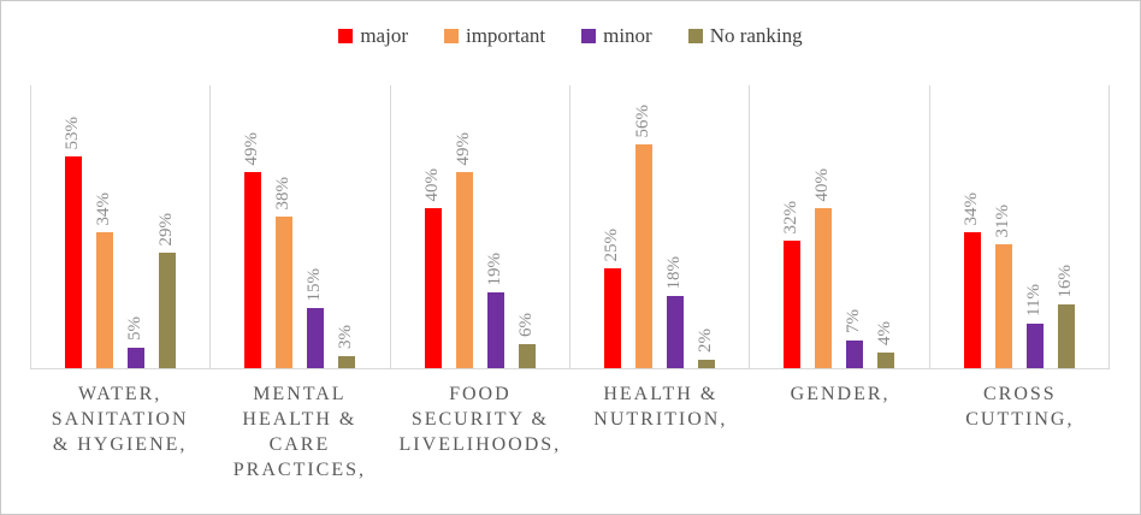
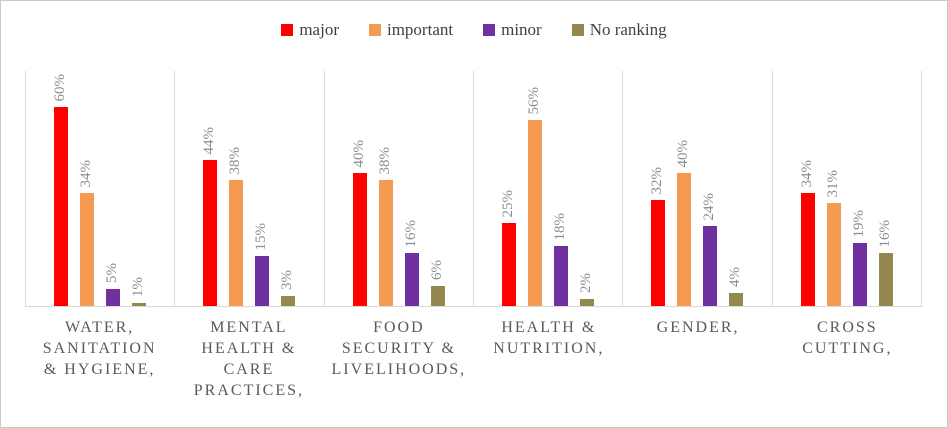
major/WATER, SANITATION & HYGIENE,: 53% -> 60%
No ranking/WATER, SANITATION & HYGIENE,: 29% -> 1%
major/MENTAL HEALTH & CARE PRACTICES,: 49% -> 44%
important/FOOD SECURITY & LIVELIHOODS,: 49% -> 38%
minor/FOOD SECURITY & LIVELIHOODS,: 19% -> 16%
minor/GENDER,: 7% -> 24%
minor/CROSS CUTTING,: 11% -> 19%
